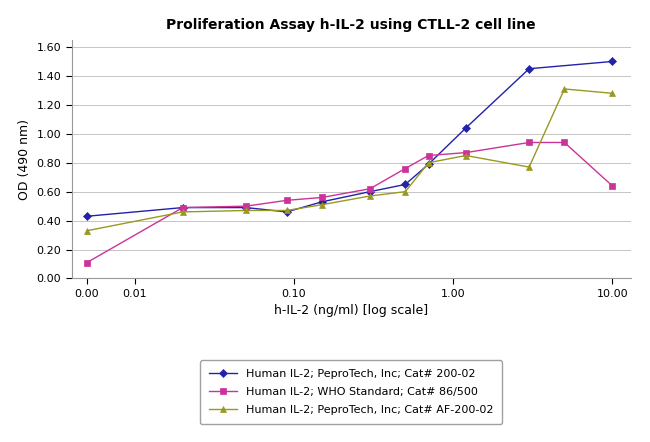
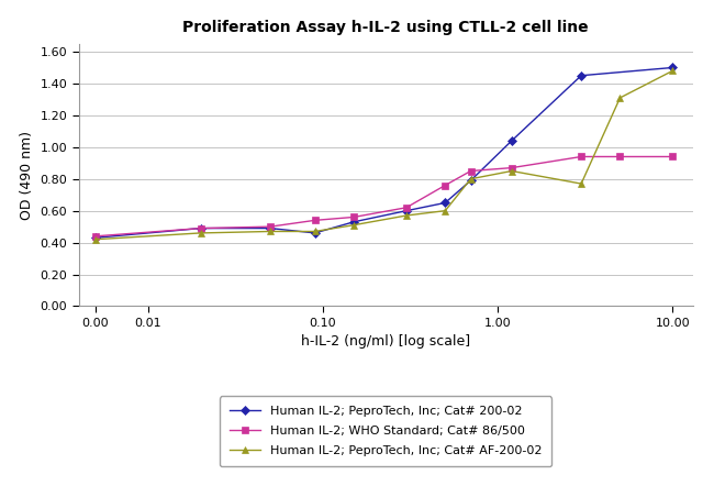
Human IL-2; WHO Standard; Cat# 86/500/0.00: 0.11 -> 0.44
Human IL-2; PeproTech, Inc; Cat# AF-200-02/0.00: 0.33 -> 0.42
Human IL-2; WHO Standard; Cat# 86/500/10.00: 0.64 -> 0.94
Human IL-2; PeproTech, Inc; Cat# AF-200-02/10.00: 1.28 -> 1.48
